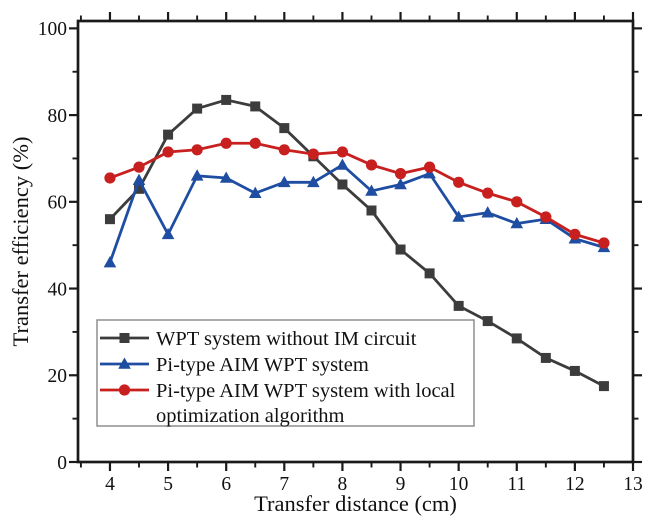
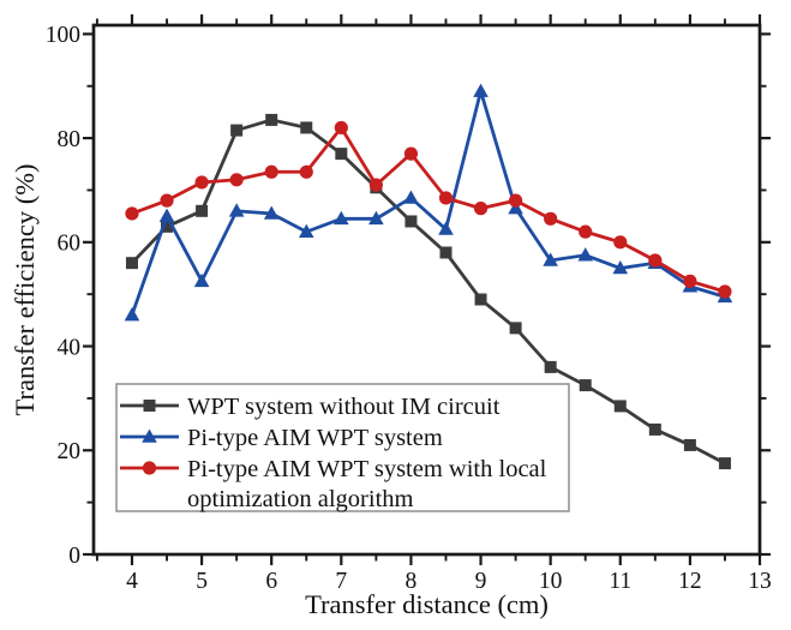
WPT system without IM circuit/5: 76 -> 66
Pi-type AIM WPT system with local optimization algorithm/7: 72 -> 82
Pi-type AIM WPT system with local optimization algorithm/8: 72 -> 77
Pi-type AIM WPT system/9: 64 -> 89
